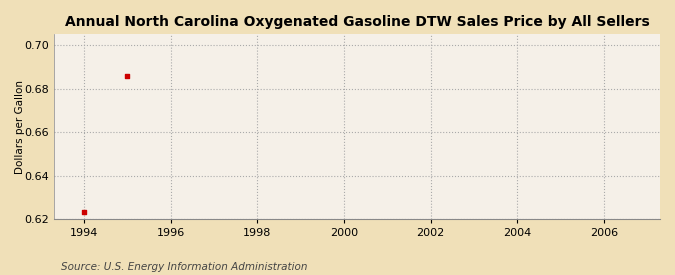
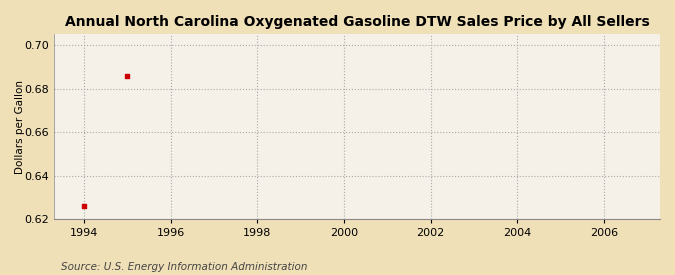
1994: 0.623 -> 0.626
